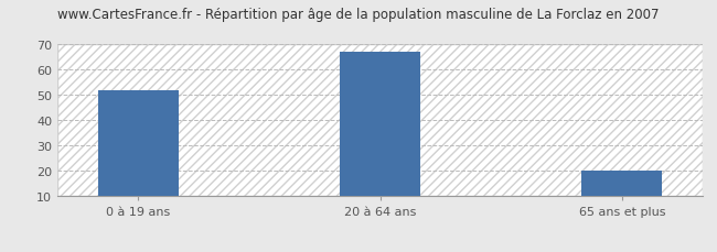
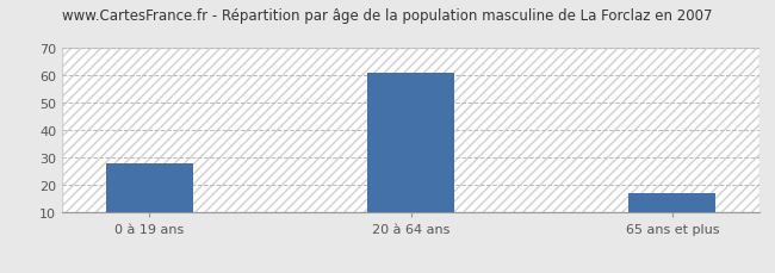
0 à 19 ans: 52 -> 28
20 à 64 ans: 67 -> 61
65 ans et plus: 20 -> 17
